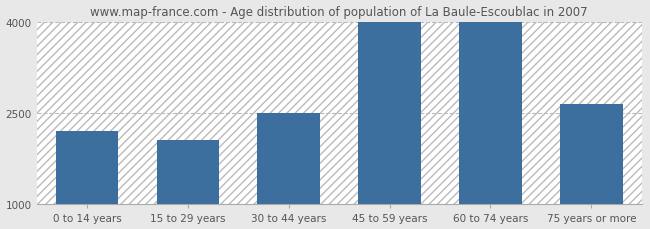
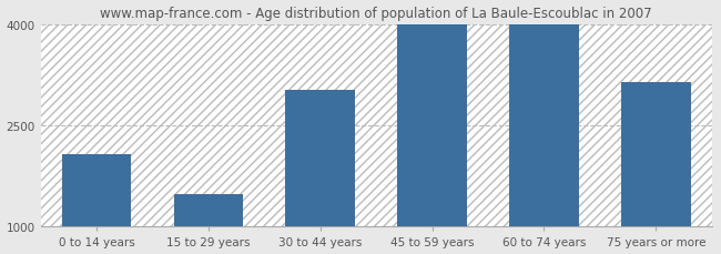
0 to 14 years: 2200 -> 2080
15 to 29 years: 2050 -> 1480
30 to 44 years: 2500 -> 3020
75 years or more: 2650 -> 3140
